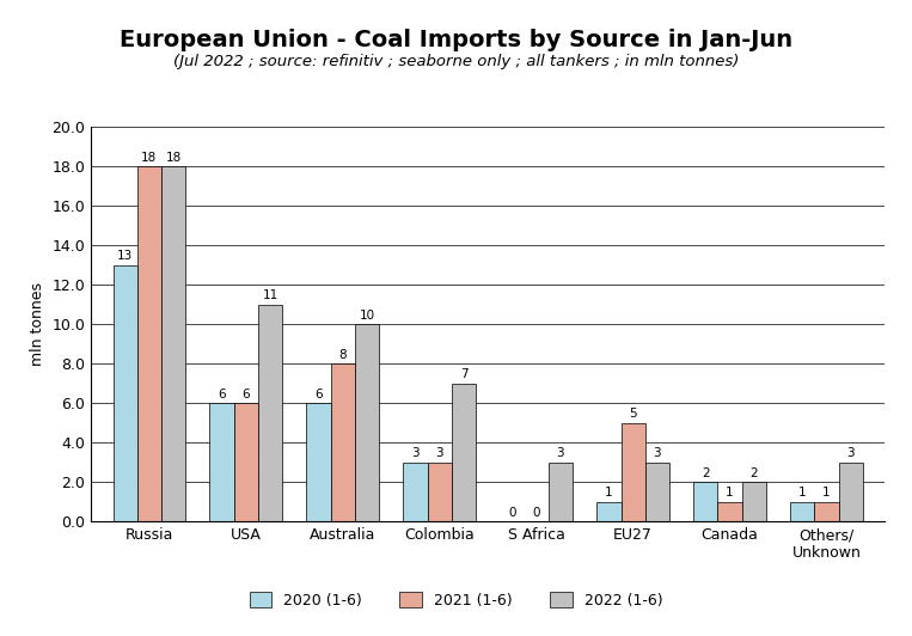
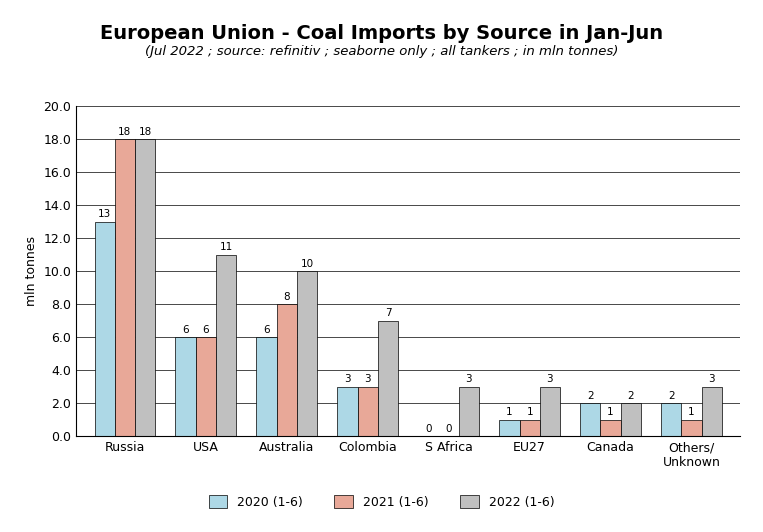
2021 (1-6)/EU27: 5 -> 1
2020 (1-6)/Others/ Unknown: 1 -> 2
